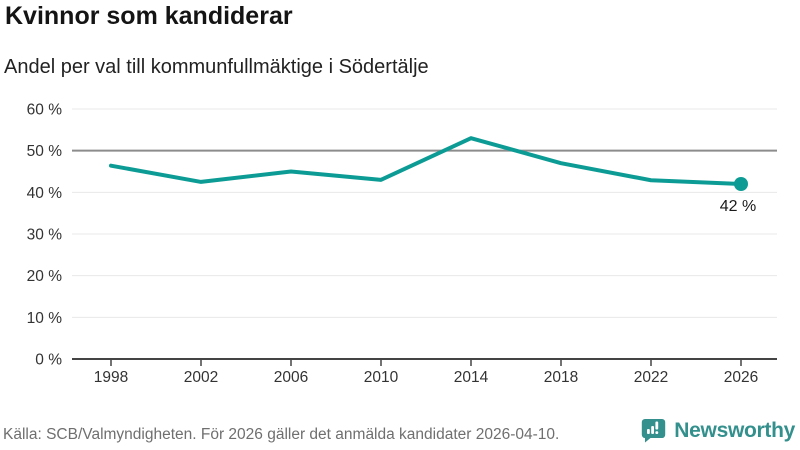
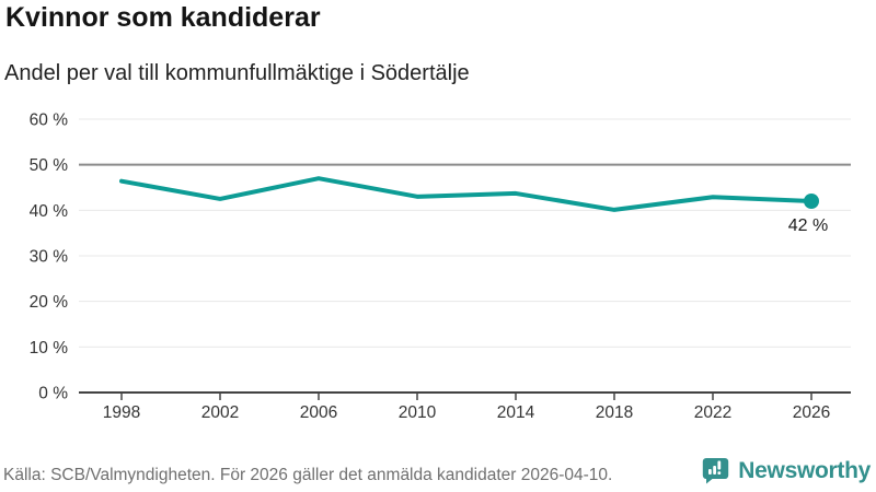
2006: 45% -> 47%
2014: 53% -> 44%
2018: 47% -> 40%
